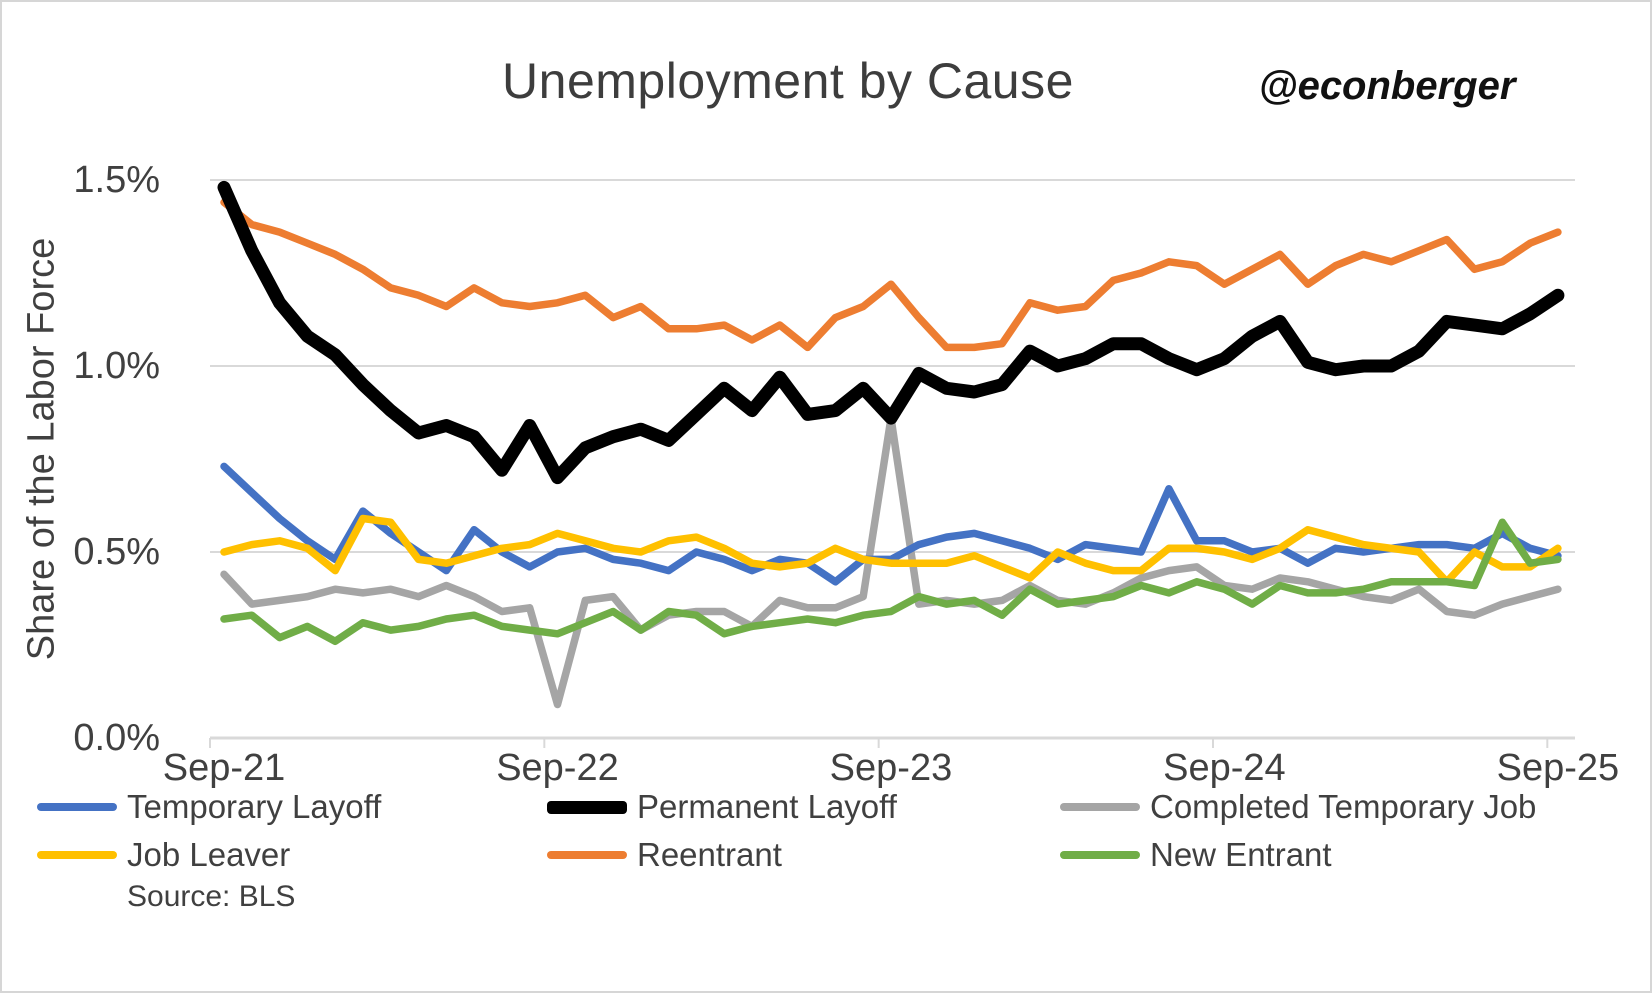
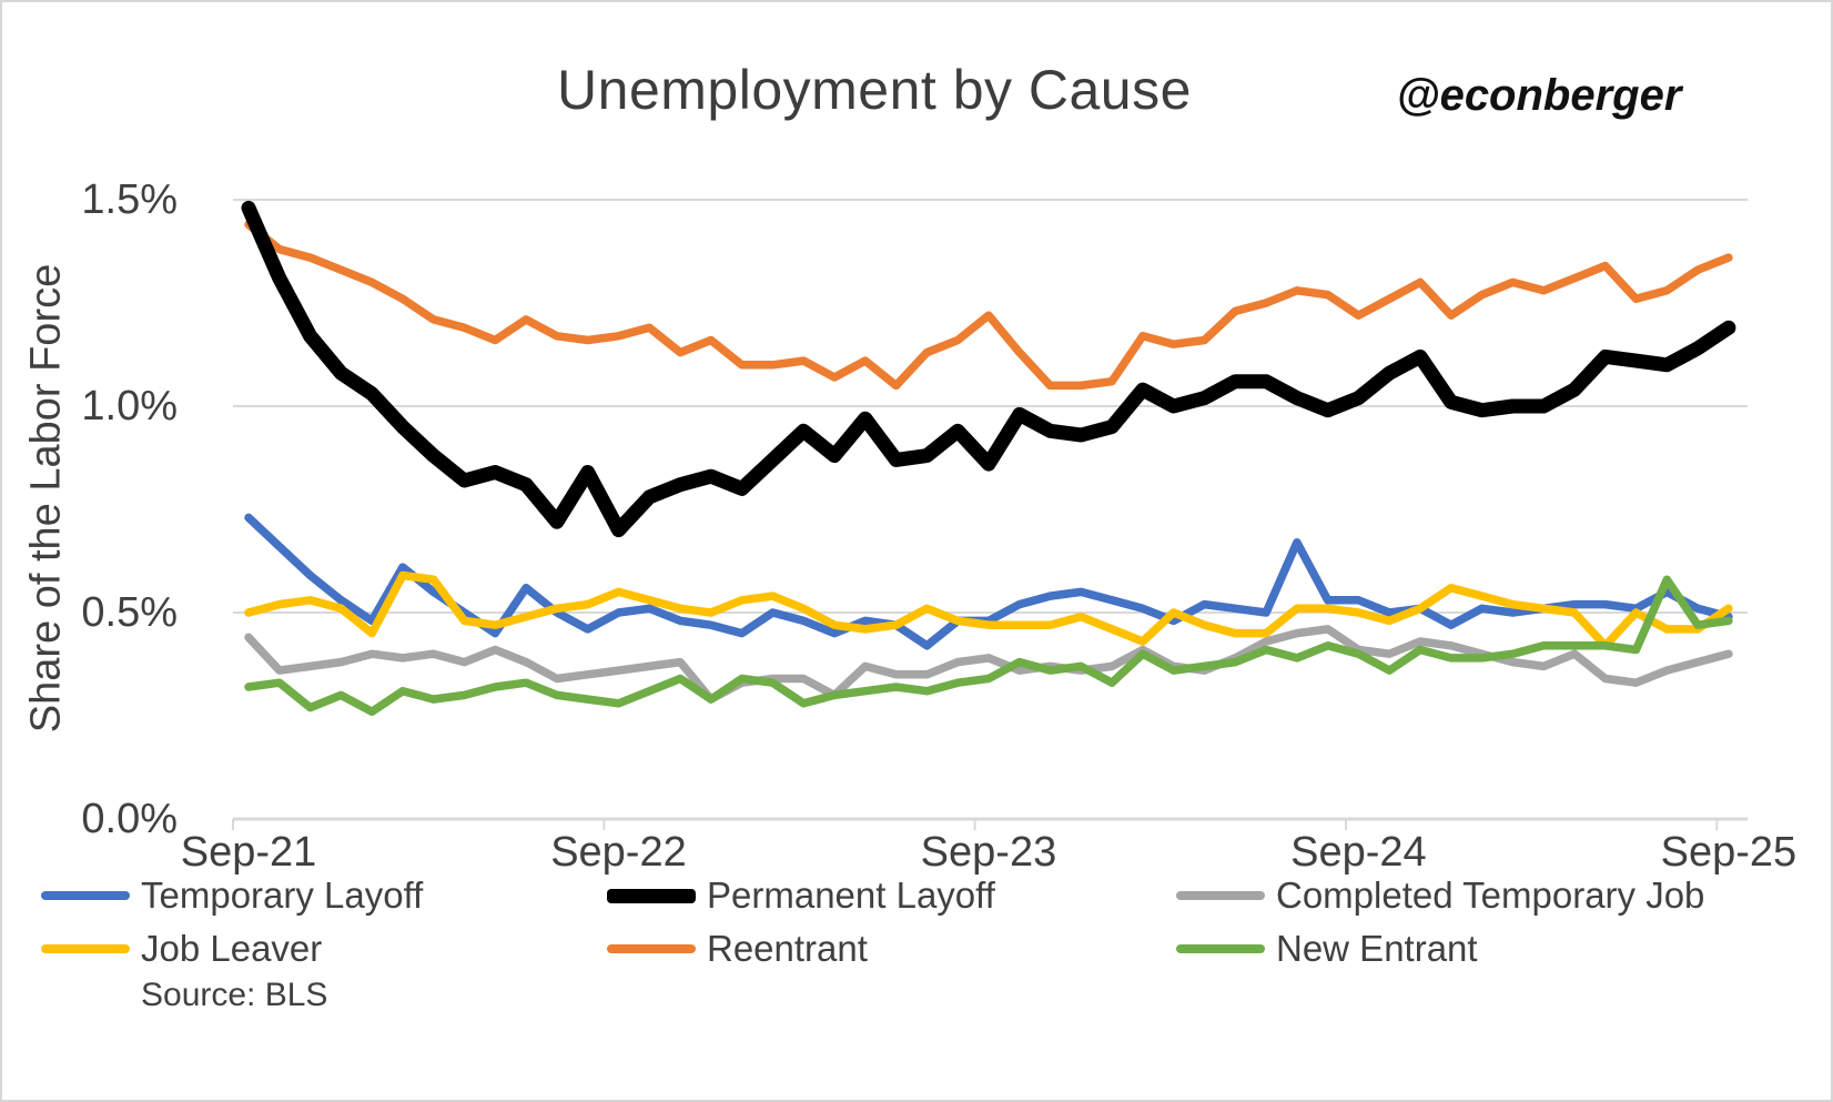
Completed Temporary Job/Sep-22: 0.09% -> 0.36%
Completed Temporary Job/Sep-23: 0.86% -> 0.39%
